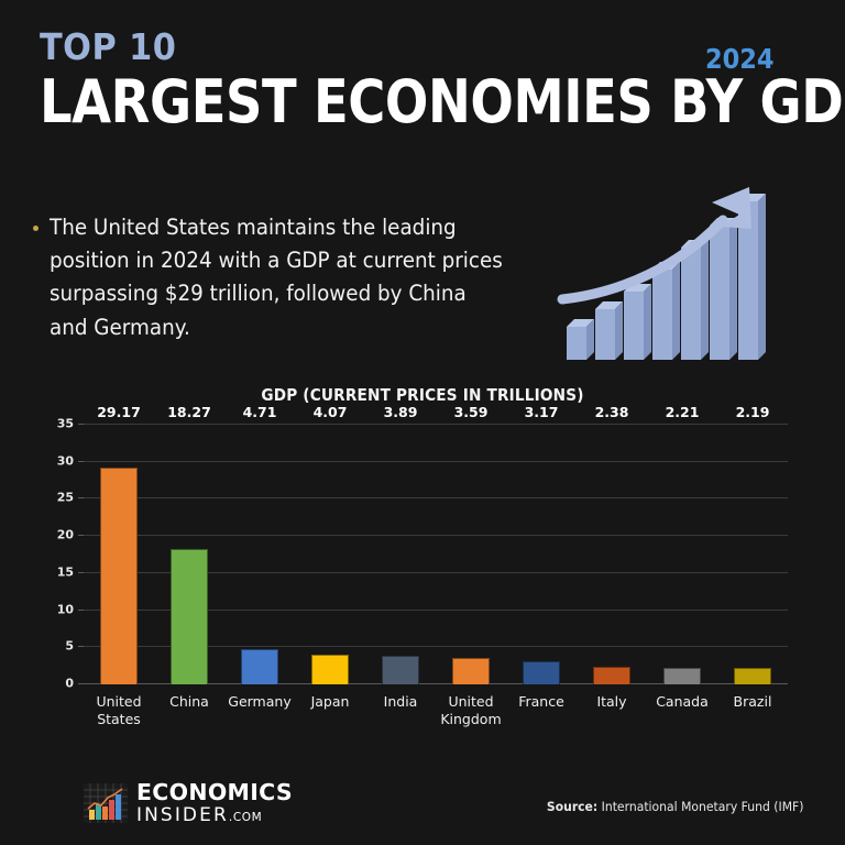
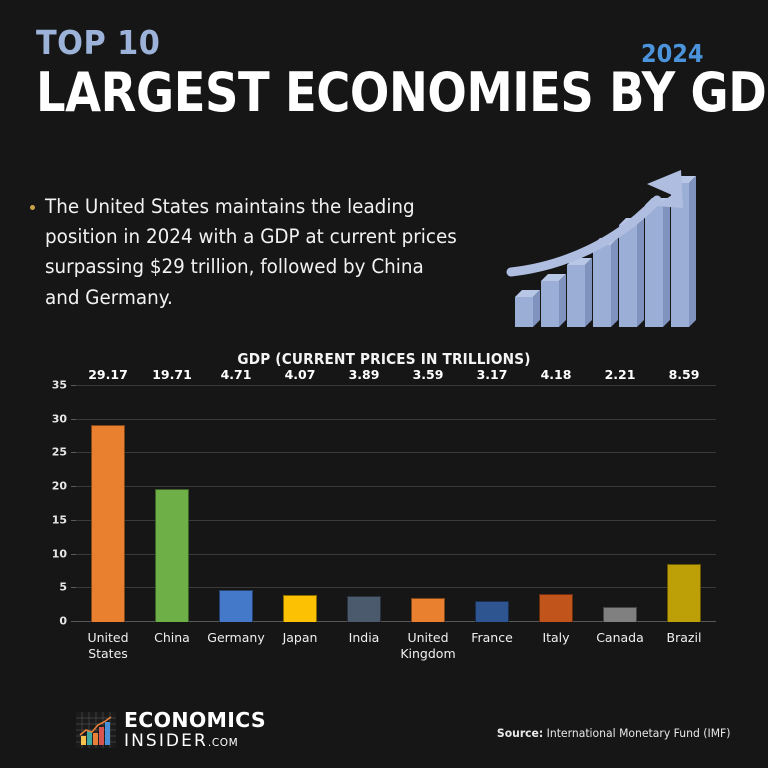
China: 18.27 -> 19.71
Italy: 2.38 -> 4.18
Brazil: 2.19 -> 8.59
